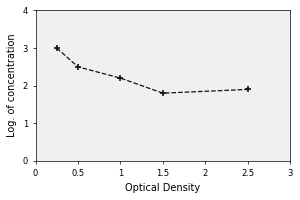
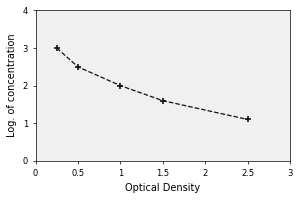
1: 2.2 -> 2.0
1.5: 1.8 -> 1.6
2.5: 1.9 -> 1.1
